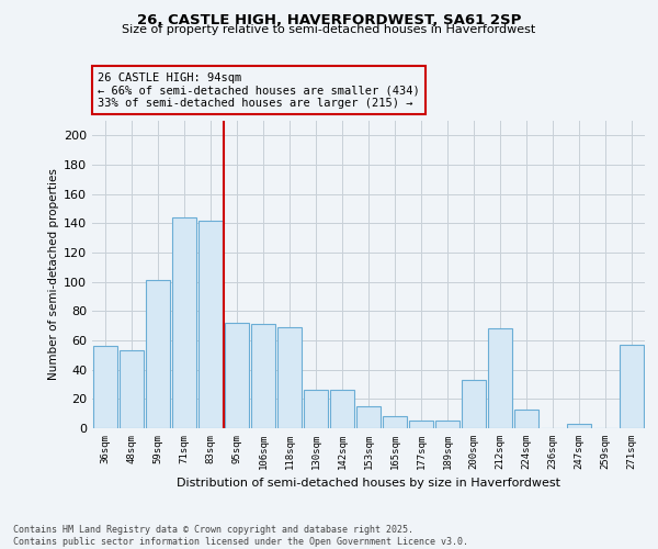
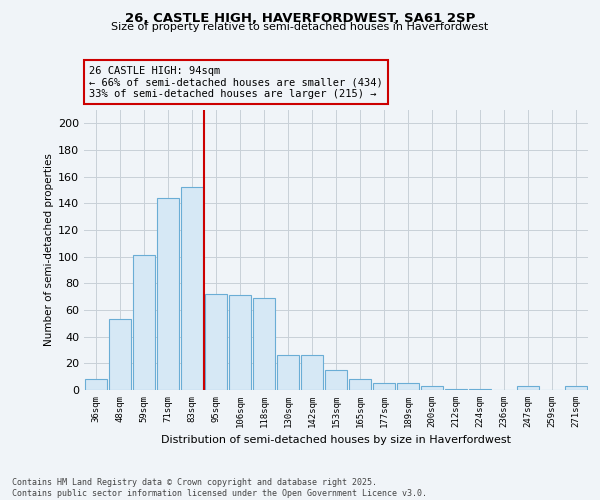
36sqm: 56 -> 8
83sqm: 142 -> 152
200sqm: 33 -> 3
212sqm: 68 -> 1
224sqm: 13 -> 1
271sqm: 57 -> 3
